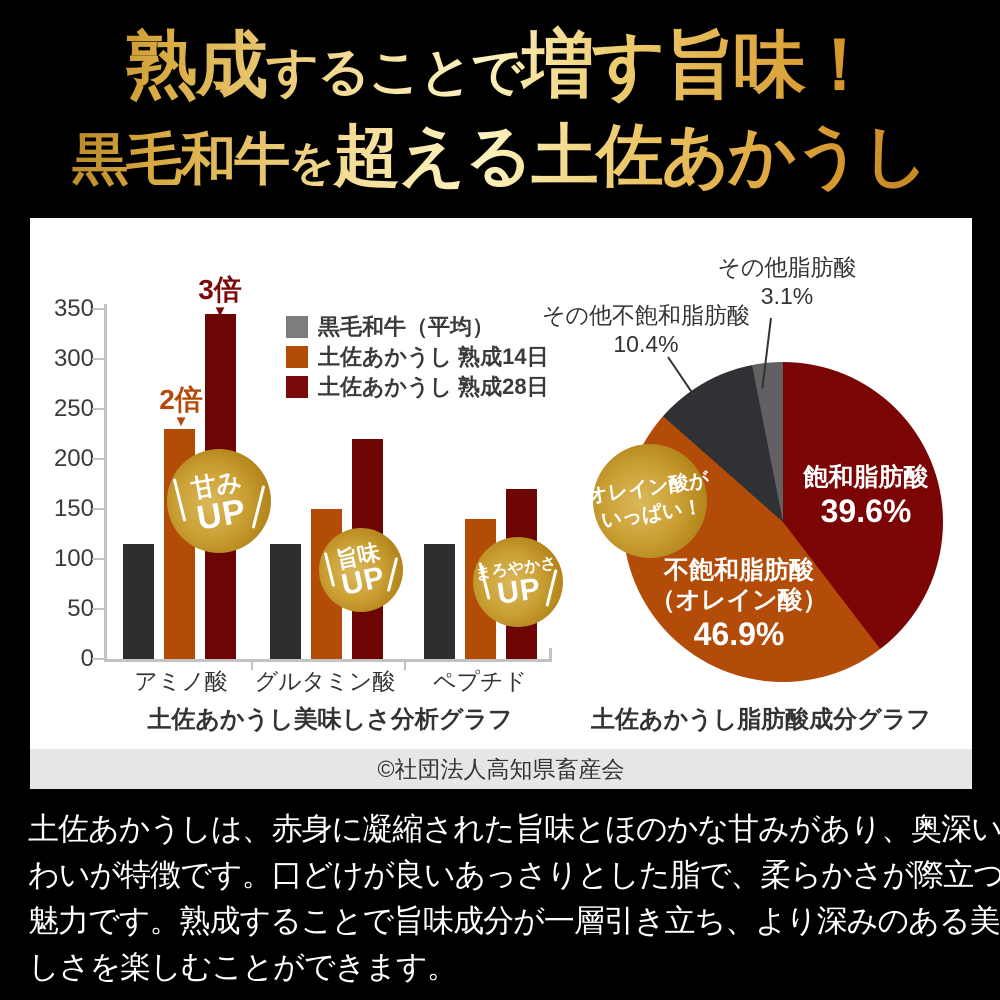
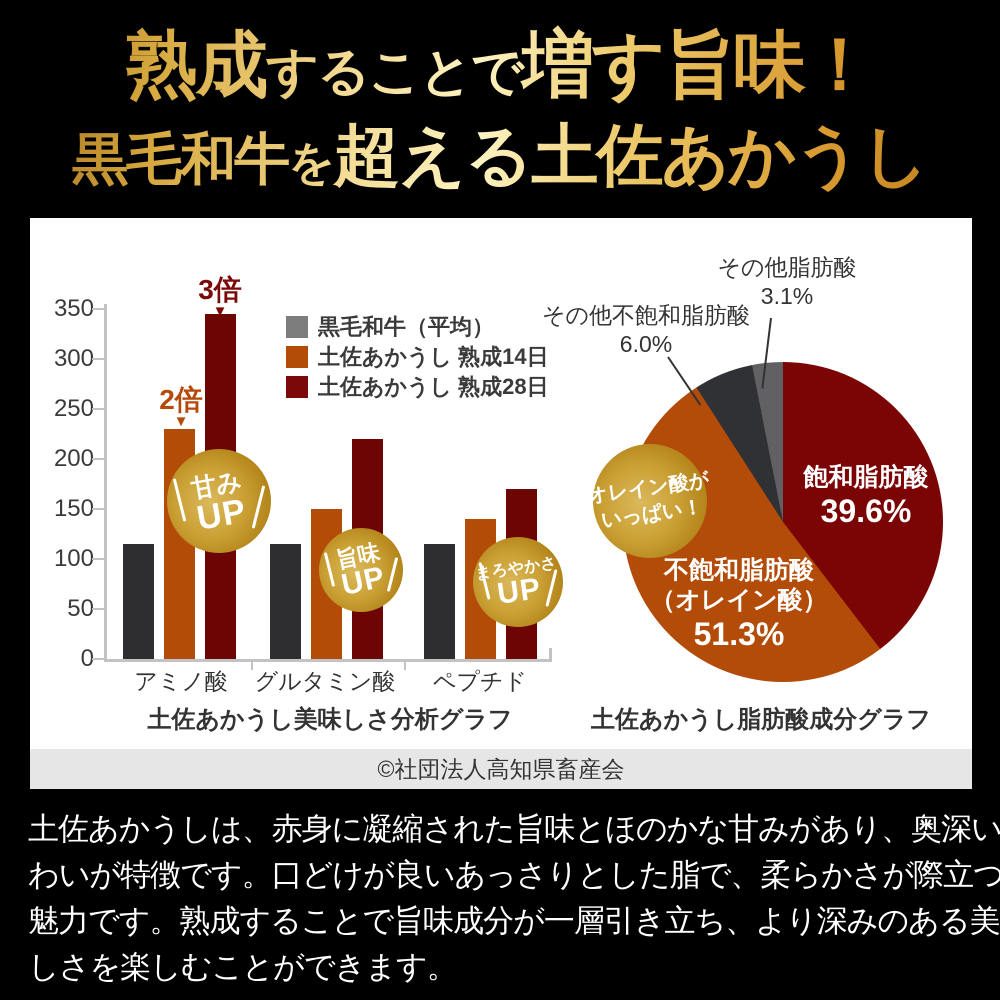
土佐あかうし脂肪酸成分グラフ/不飽和脂肪酸（オレイン酸）: 46.9% -> 51.3%
土佐あかうし脂肪酸成分グラフ/その他不飽和脂肪酸: 10.4% -> 6.0%
